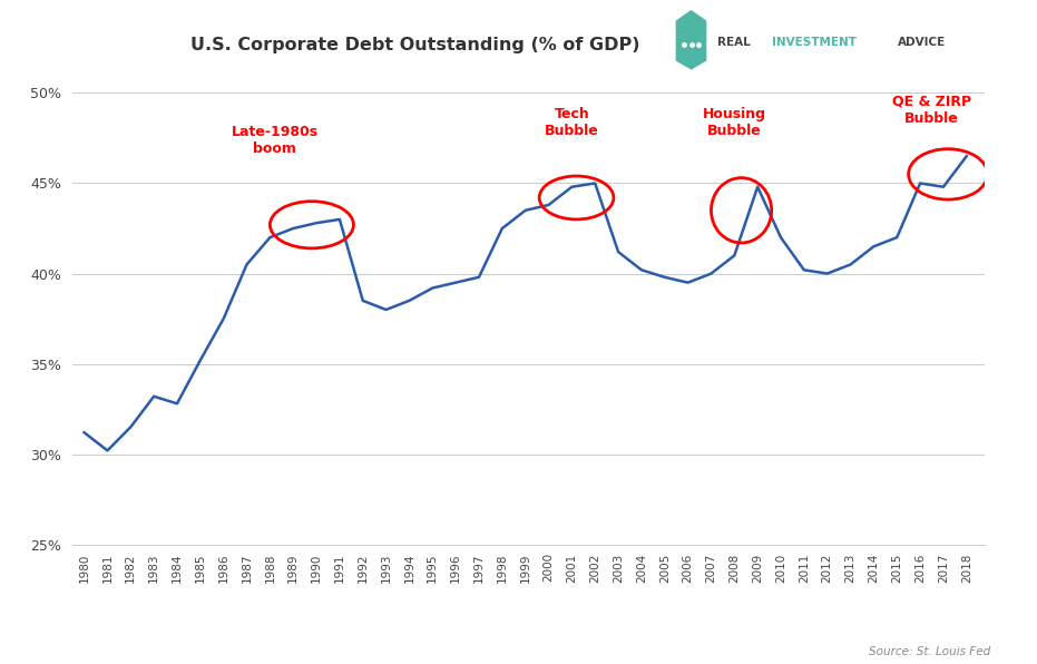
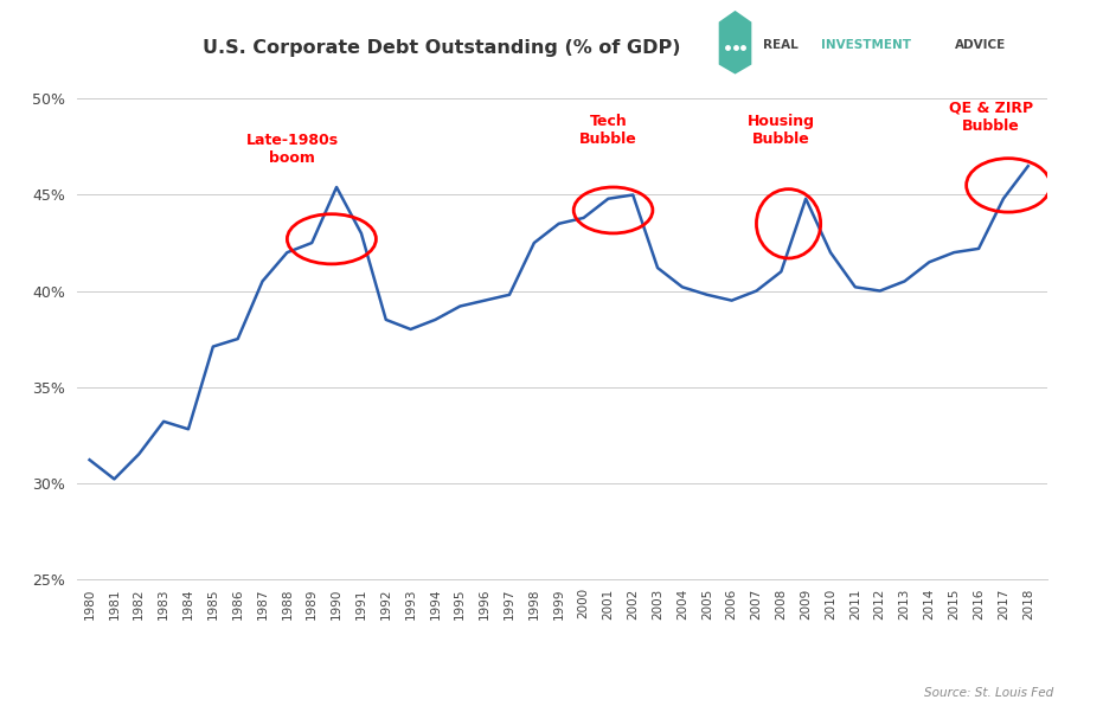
1985: 35.2% -> 37.1%
1990: 42.8% -> 45.4%
2016: 45.0% -> 42.2%
